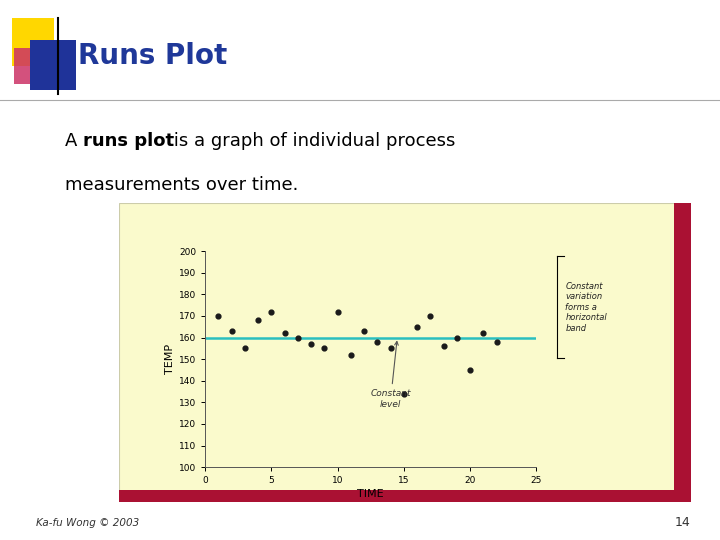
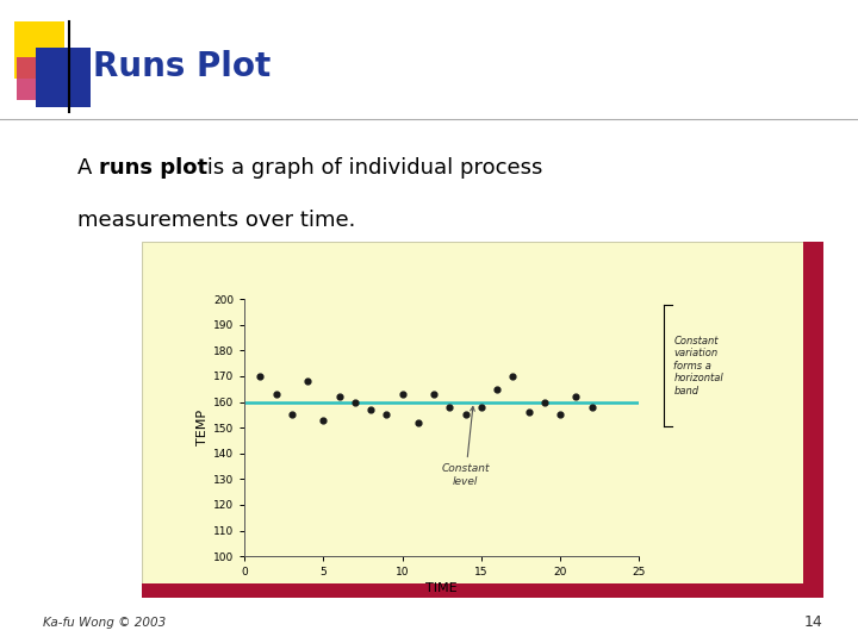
5: 172 -> 153
10: 172 -> 163
15: 134 -> 158
20: 145 -> 155
